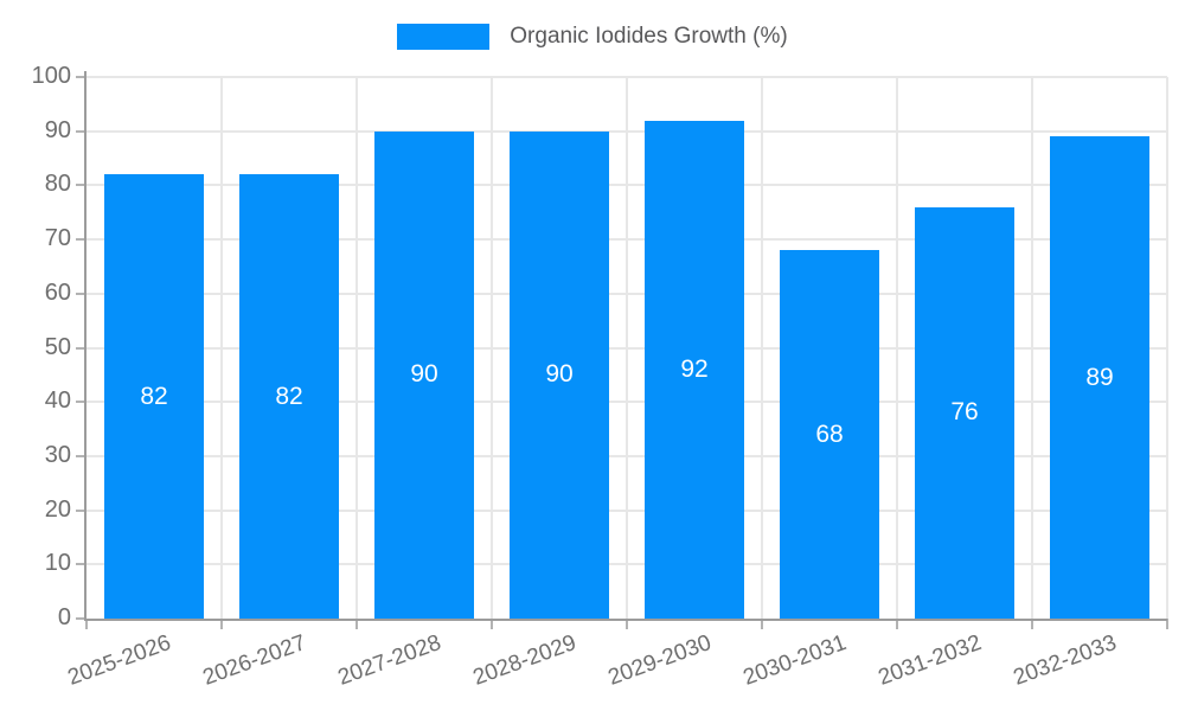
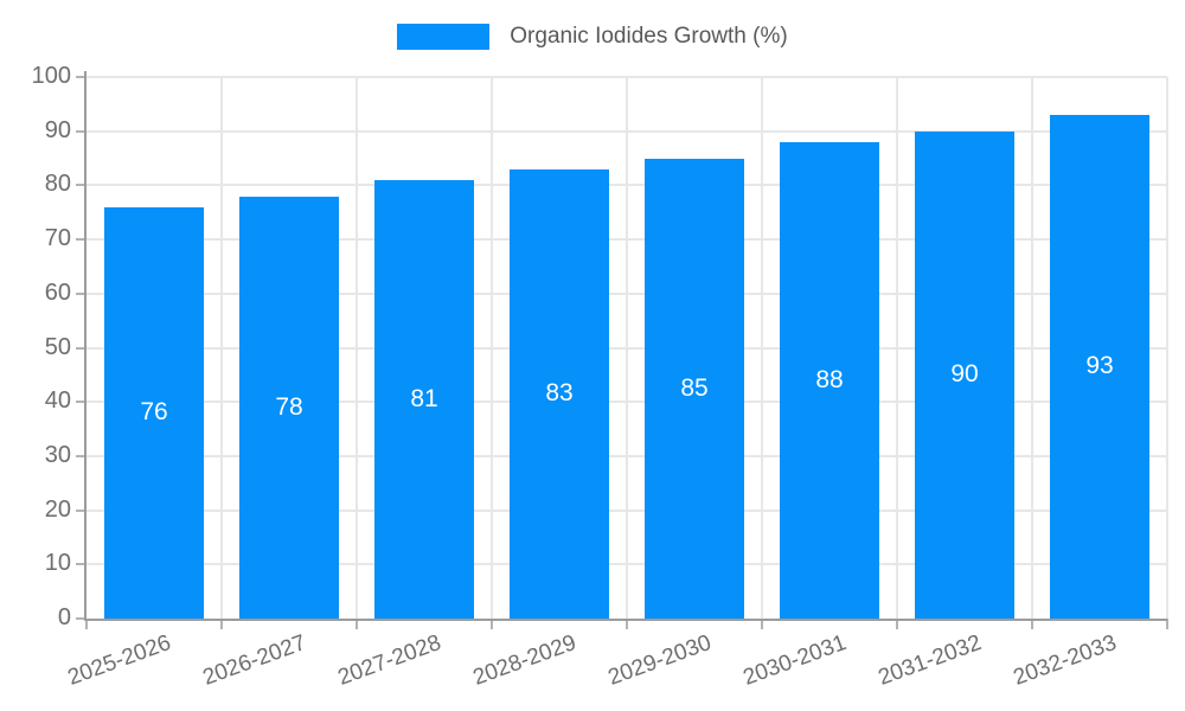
2025-2026: 82 -> 76
2026-2027: 82 -> 78
2027-2028: 90 -> 81
2028-2029: 90 -> 83
2029-2030: 92 -> 85
2030-2031: 68 -> 88
2031-2032: 76 -> 90
2032-2033: 89 -> 93
